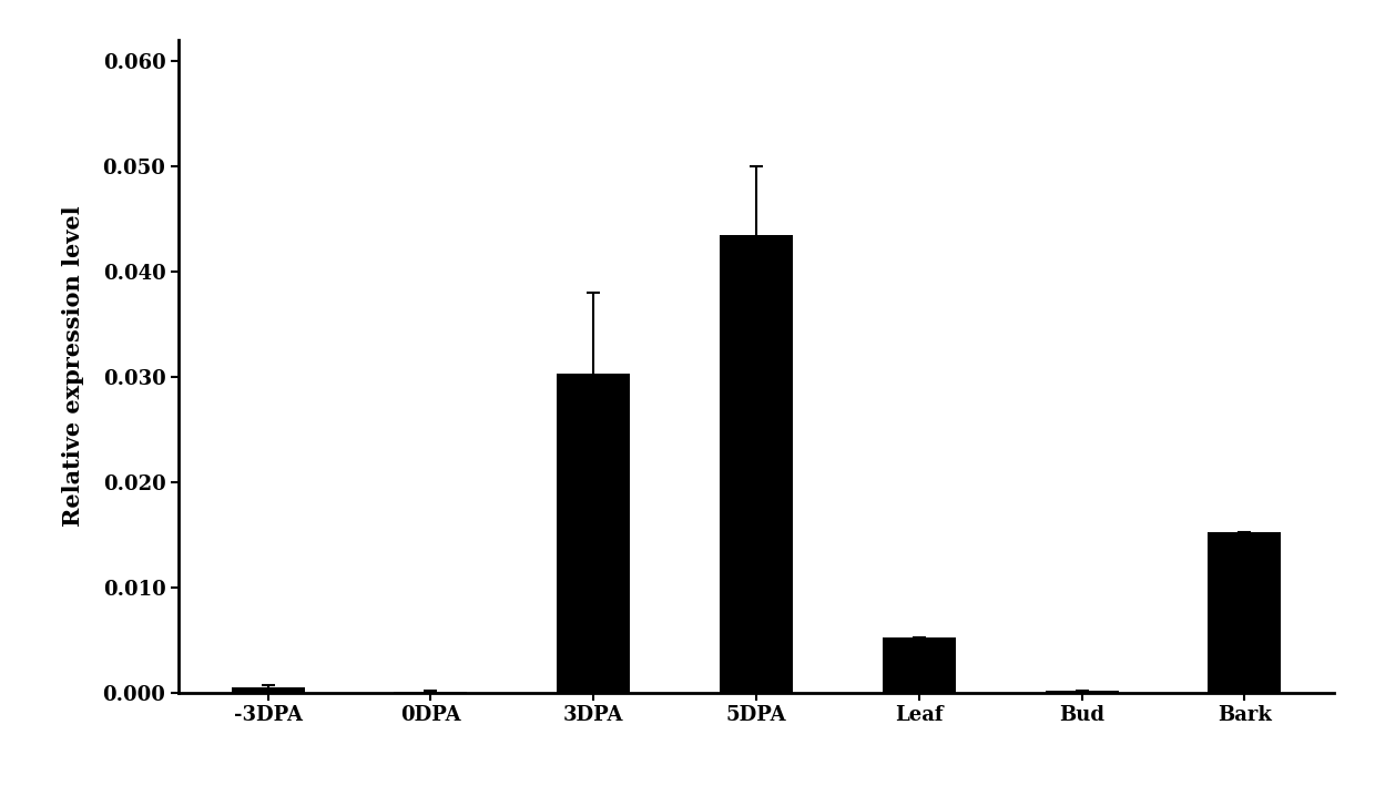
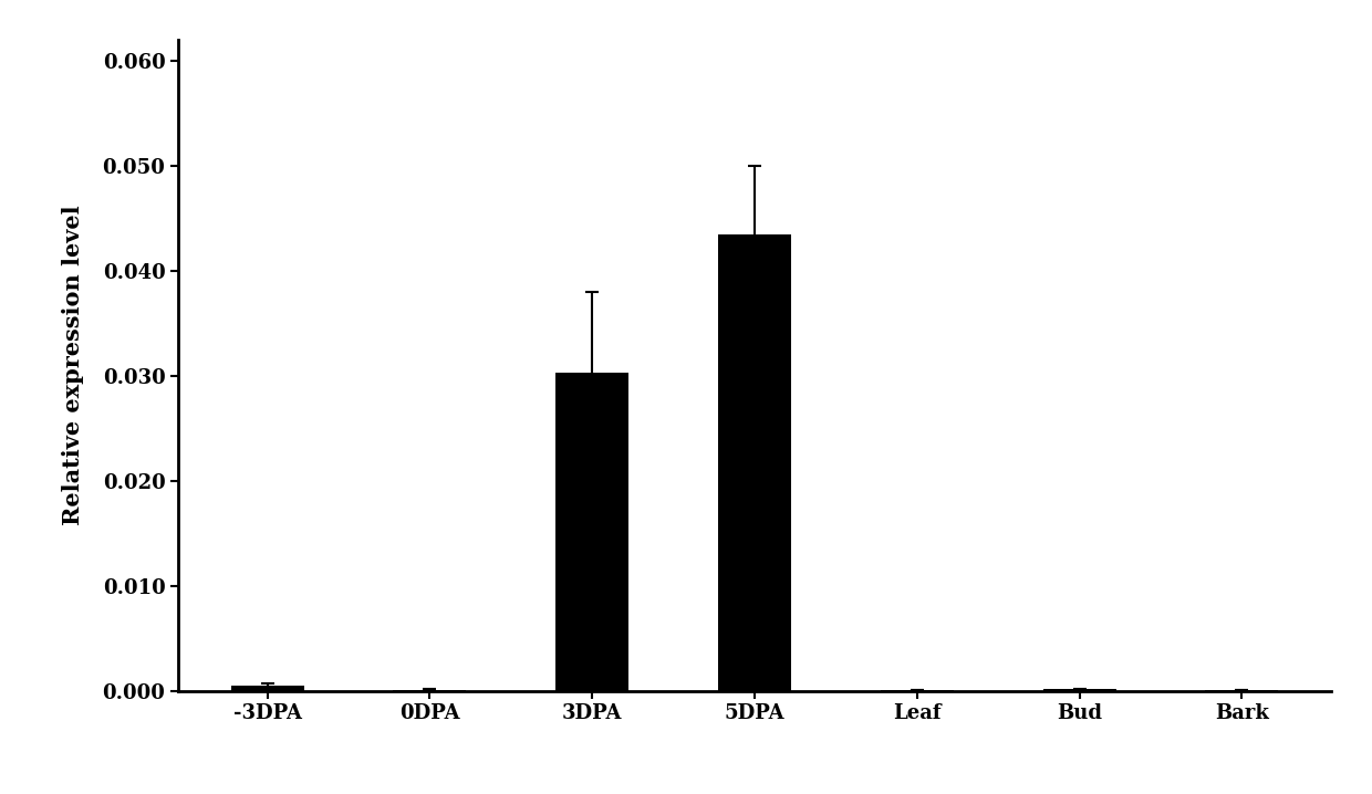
Leaf: 0.0052 -> 0.0001
Bark: 0.0152 -> 0.0001
